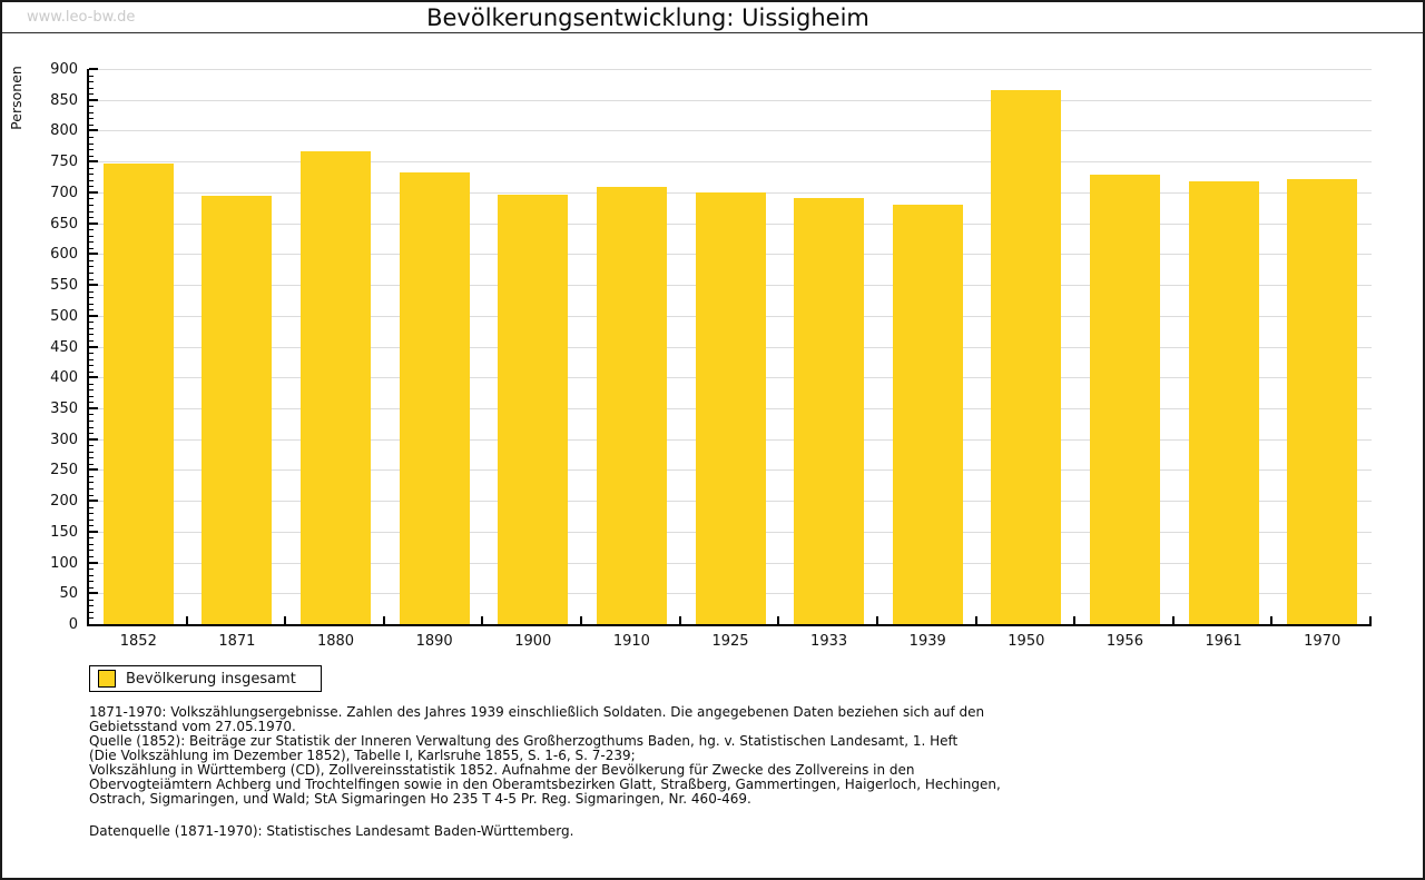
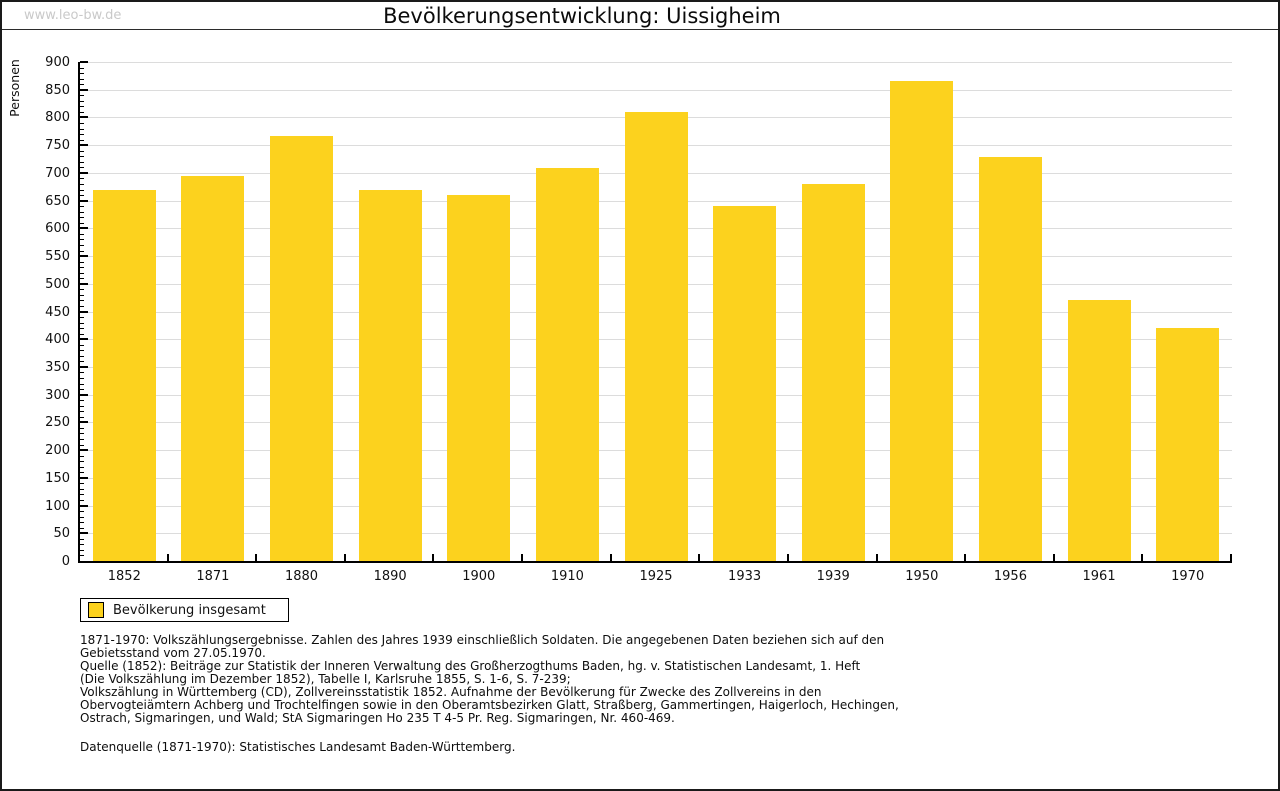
1852: 750 -> 670
1890: 730 -> 670
1900: 700 -> 660
1925: 700 -> 810
1933: 690 -> 640
1961: 720 -> 470
1970: 720 -> 420
